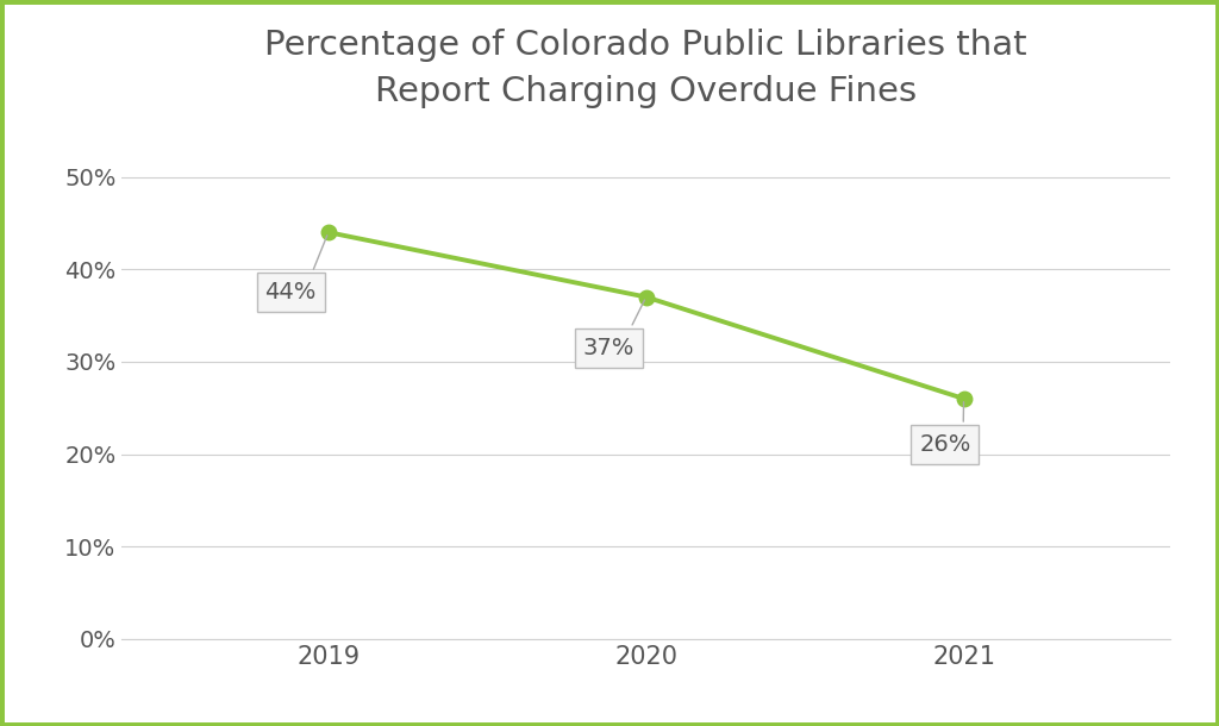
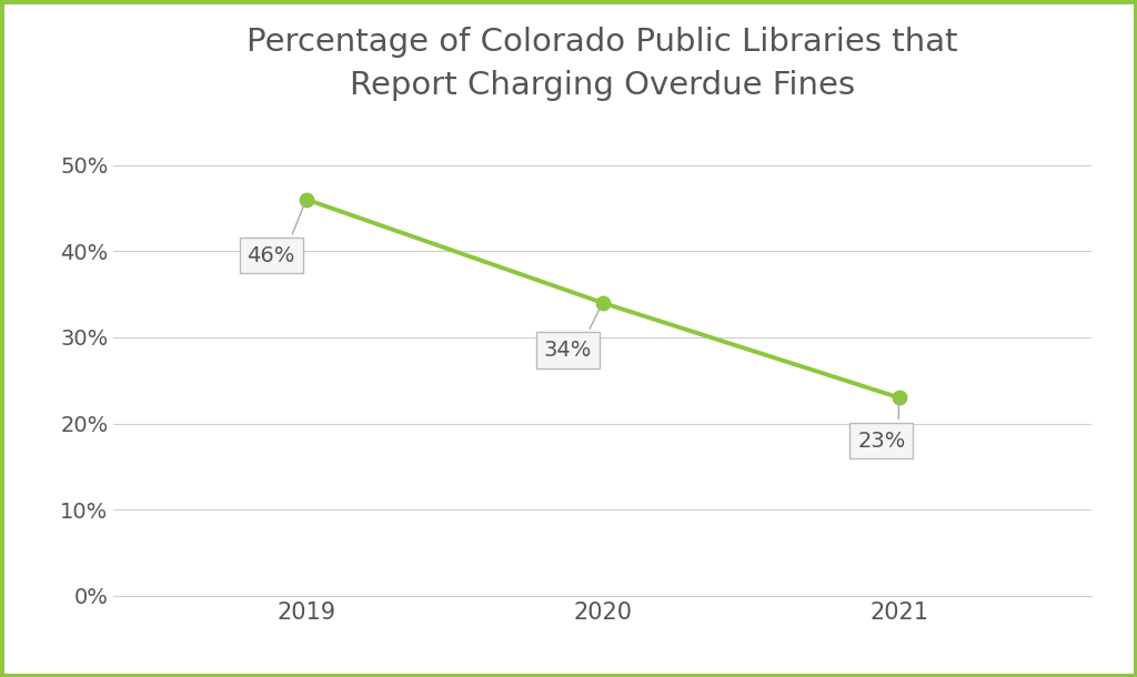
2019: 44% -> 46%
2020: 37% -> 34%
2021: 26% -> 23%
